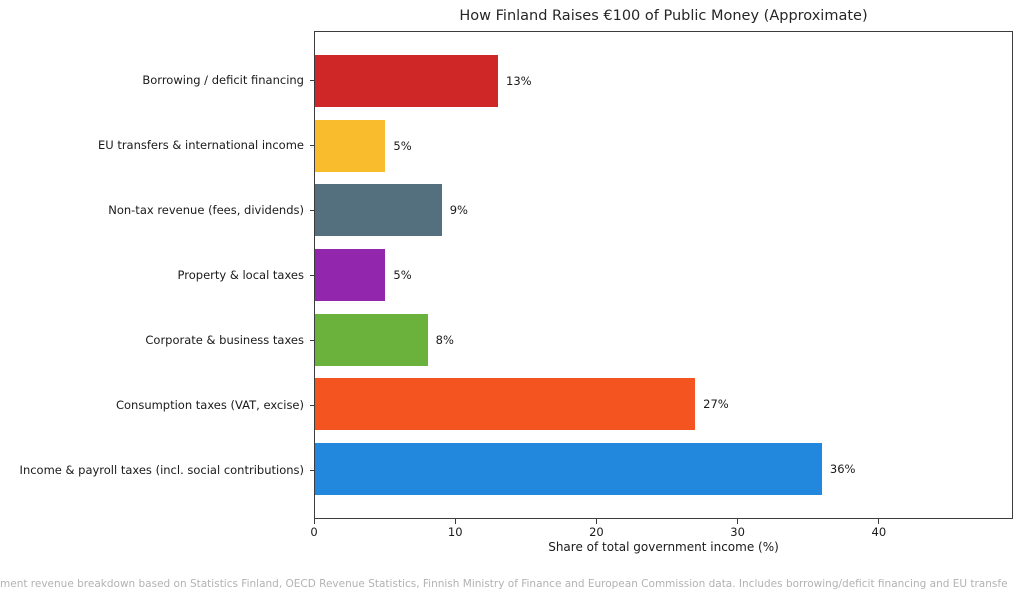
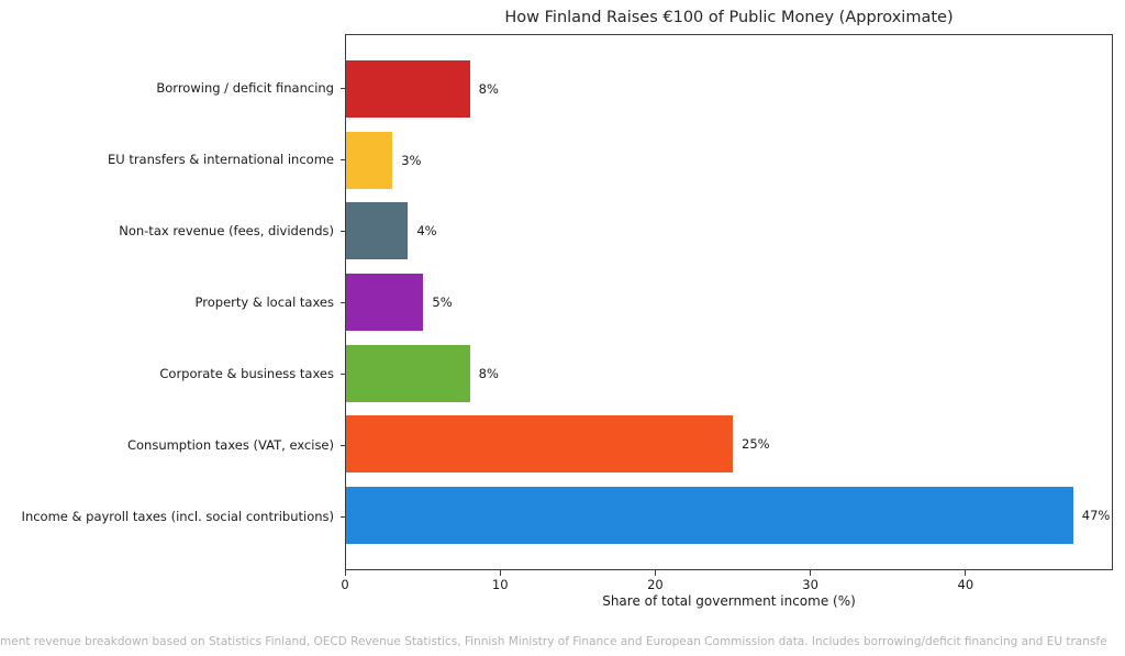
Borrowing / deficit financing: 13% -> 8%
EU transfers & international income: 5% -> 3%
Non-tax revenue (fees, dividends): 9% -> 4%
Consumption taxes (VAT, excise): 27% -> 25%
Income & payroll taxes (incl. social contributions): 36% -> 47%
